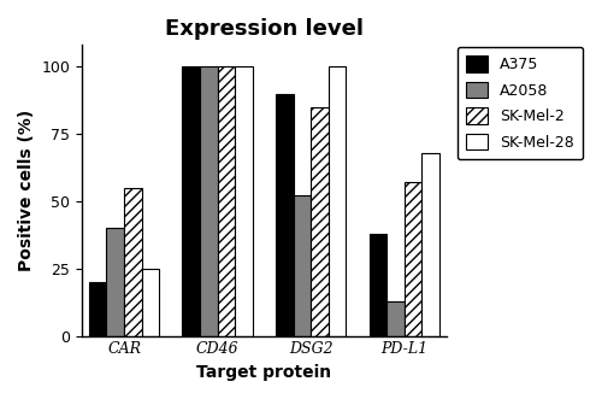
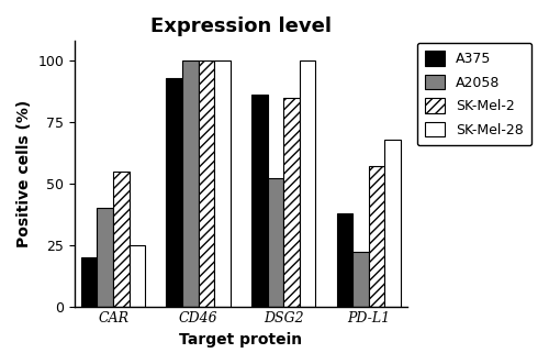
A375/CD46: 100 -> 93
A375/DSG2: 90 -> 86
A2058/PD-L1: 13 -> 22
